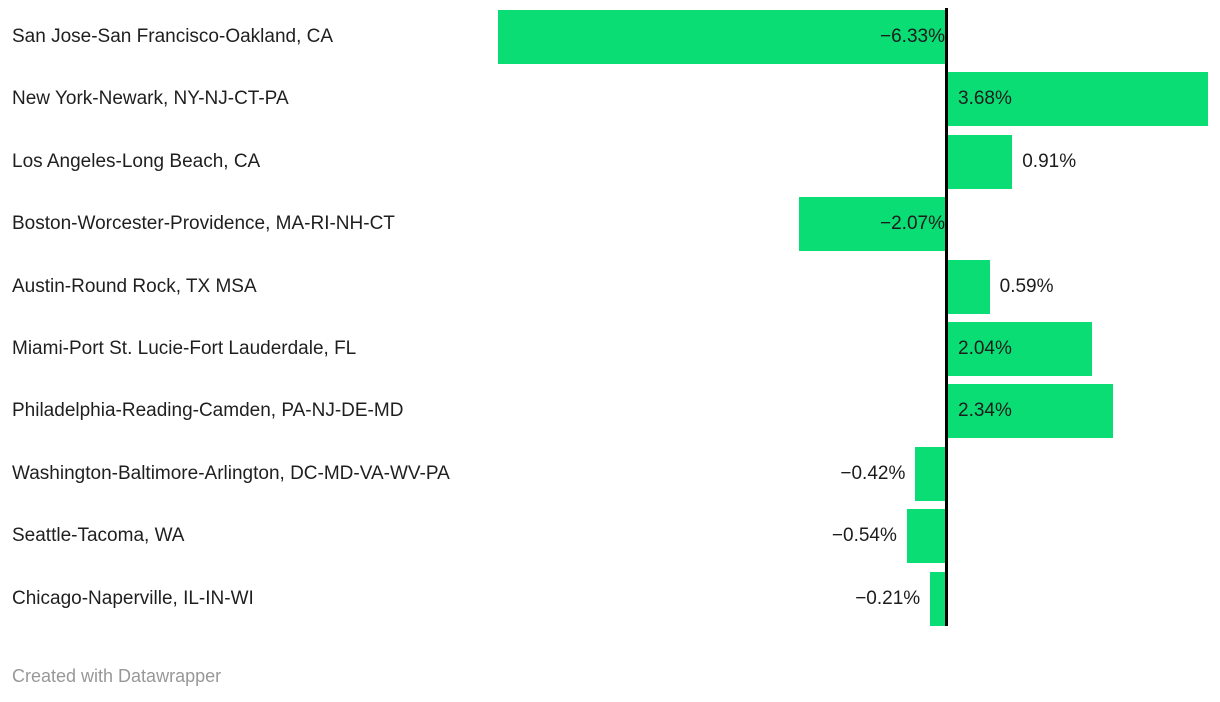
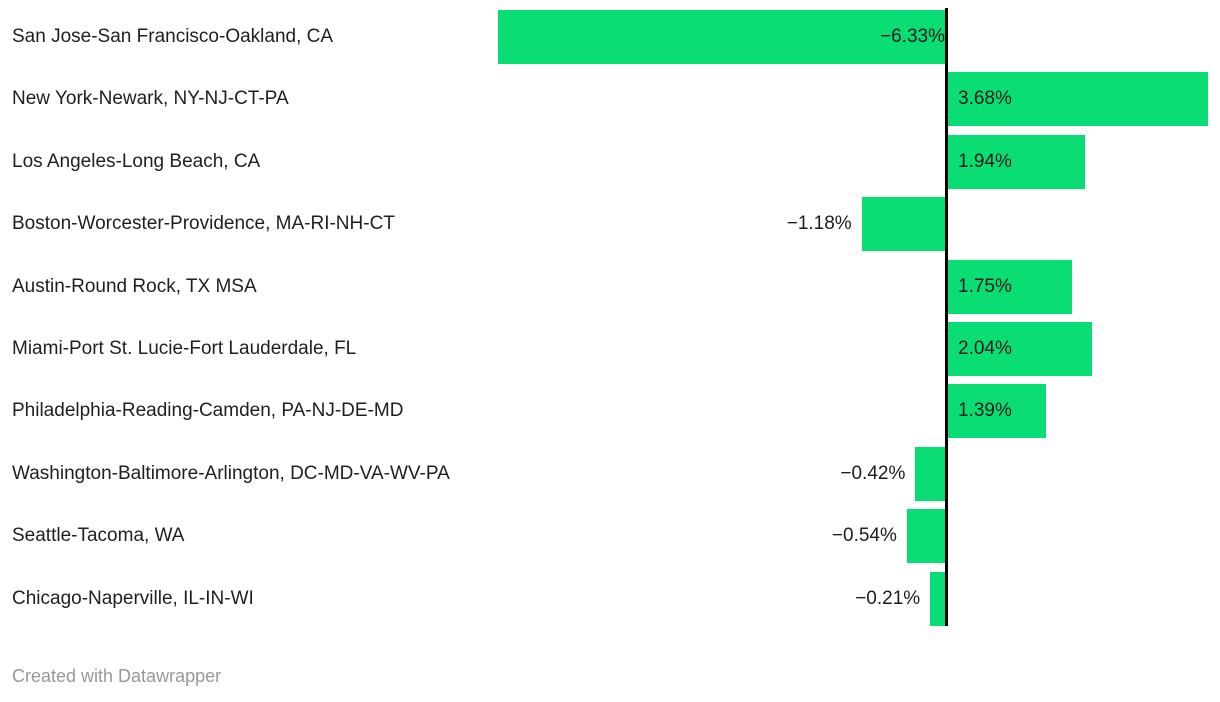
Los Angeles-Long Beach, CA: 0.91% -> 1.94%
Boston-Worcester-Providence, MA-RI-NH-CT: −2.07% -> −1.18%
Austin-Round Rock, TX MSA: 0.59% -> 1.75%
Philadelphia-Reading-Camden, PA-NJ-DE-MD: 2.34% -> 1.39%
